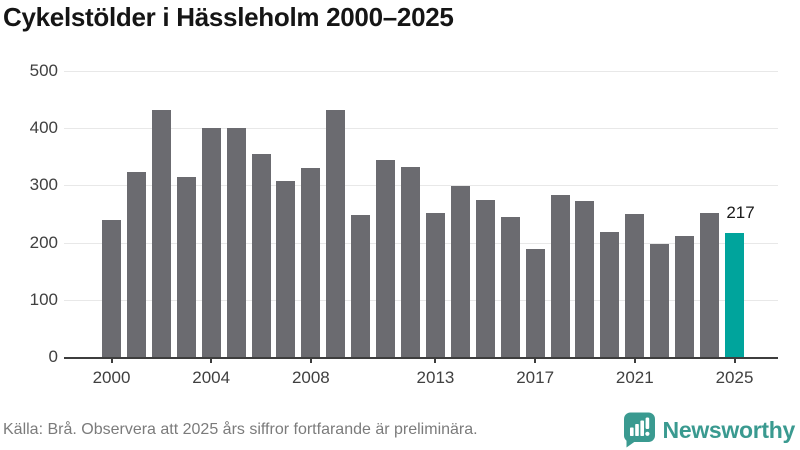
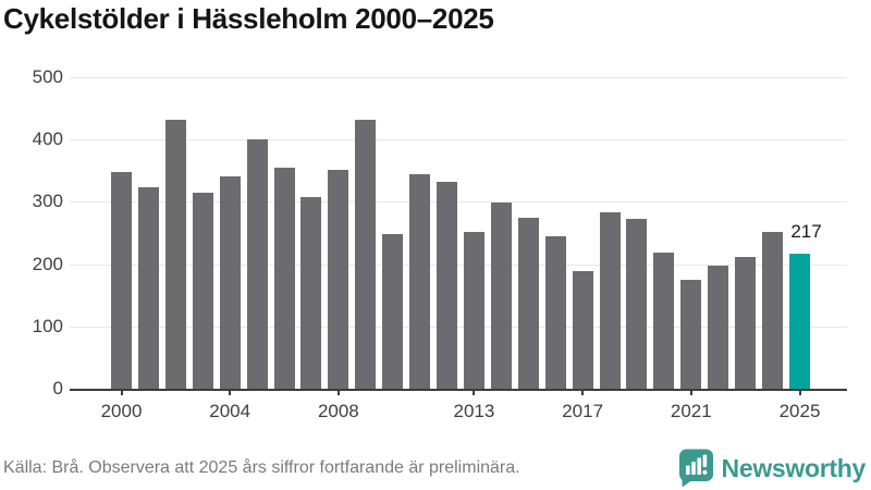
2000: 240 -> 350
2004: 400 -> 340
2008: 330 -> 350
2021: 250 -> 180
